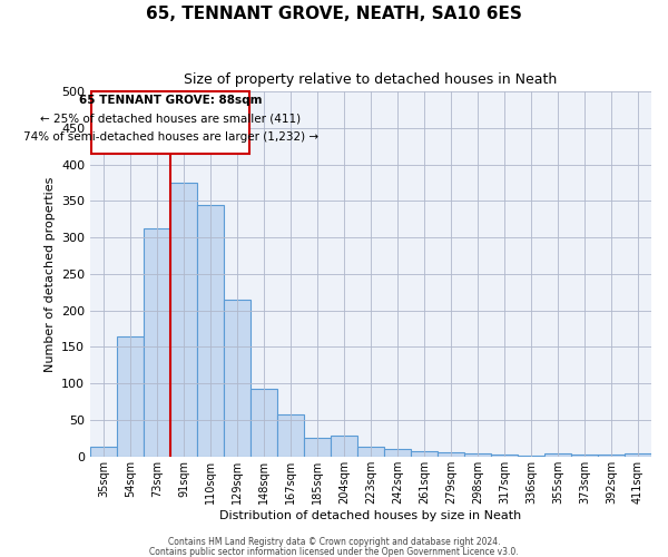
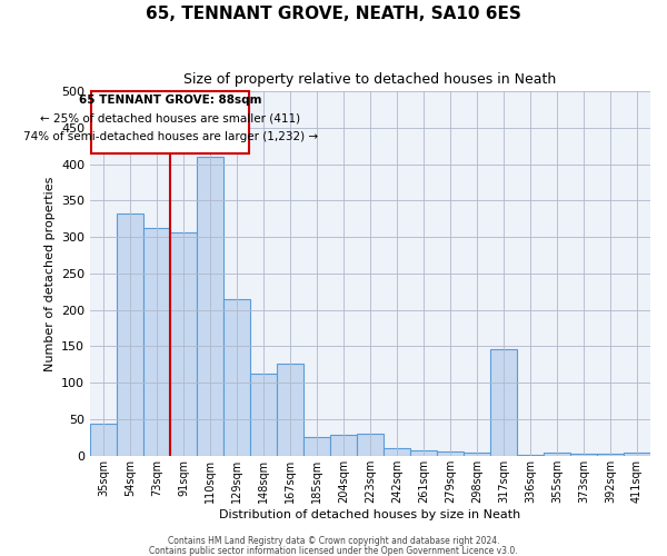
35sqm: 13 -> 44
54sqm: 165 -> 332
91sqm: 375 -> 306
110sqm: 345 -> 410
148sqm: 93 -> 112
167sqm: 57 -> 126
223sqm: 13 -> 30
317sqm: 3 -> 146
